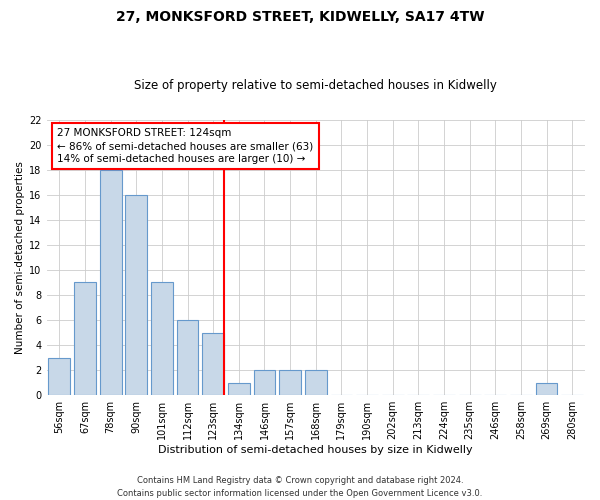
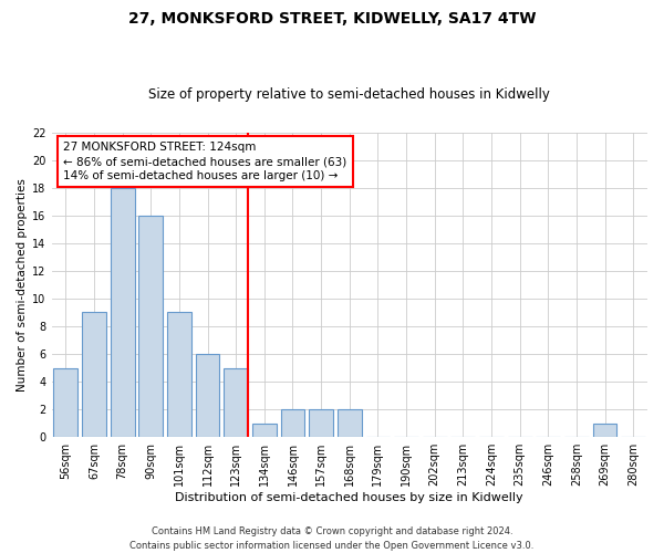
56sqm: 3 -> 5
